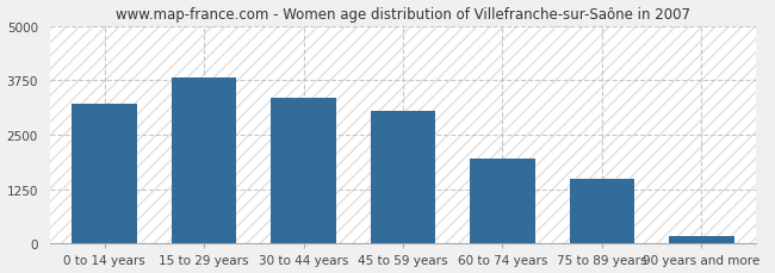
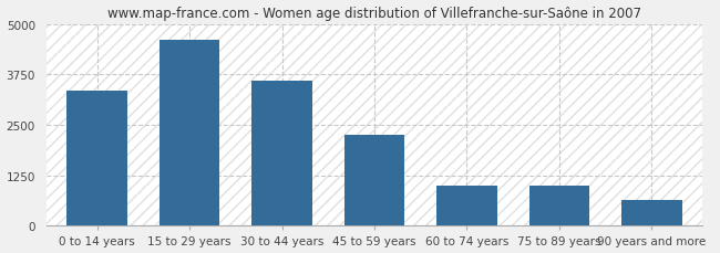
0 to 14 years: 3200 -> 3350
15 to 29 years: 3820 -> 4600
30 to 44 years: 3350 -> 3600
45 to 59 years: 3050 -> 2250
60 to 74 years: 1950 -> 1000
75 to 89 years: 1500 -> 1000
90 years and more: 180 -> 650
